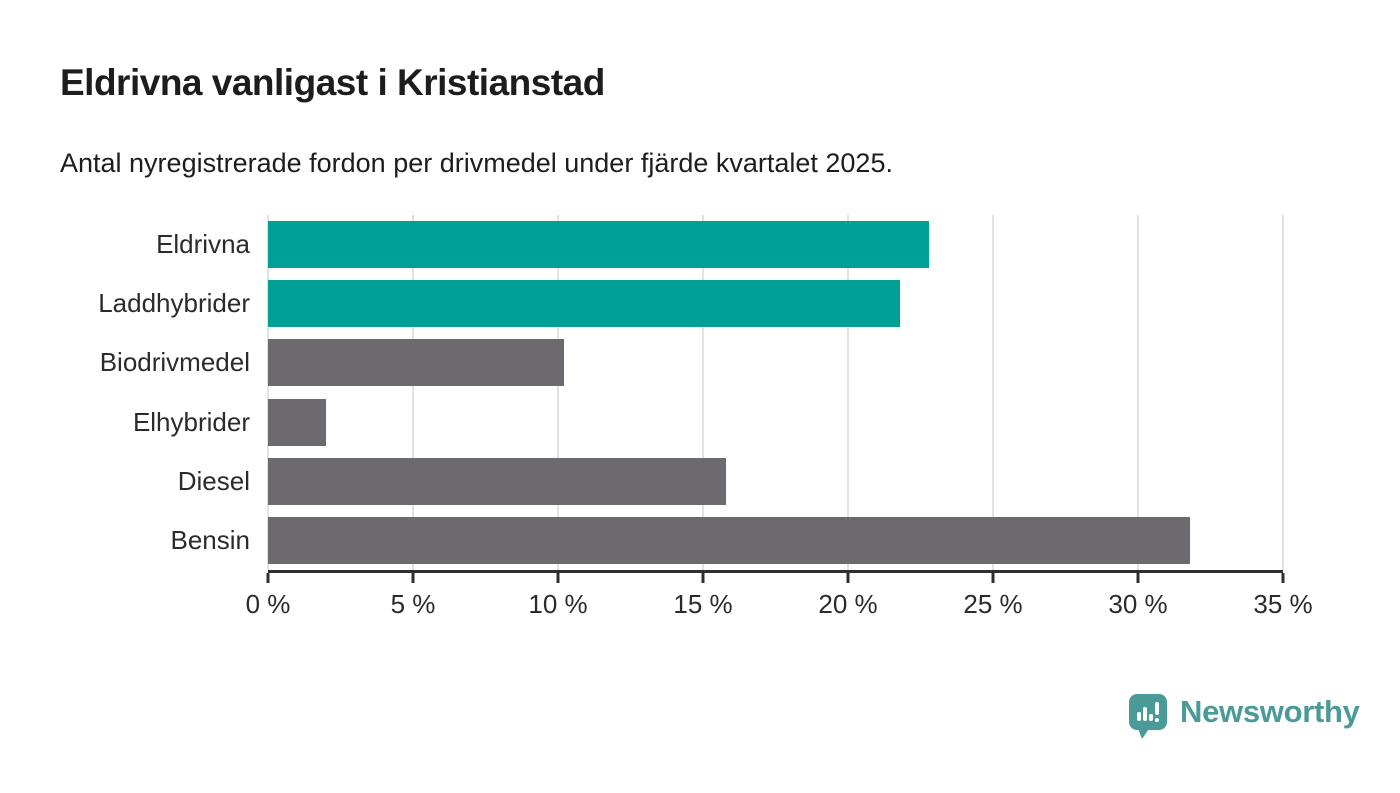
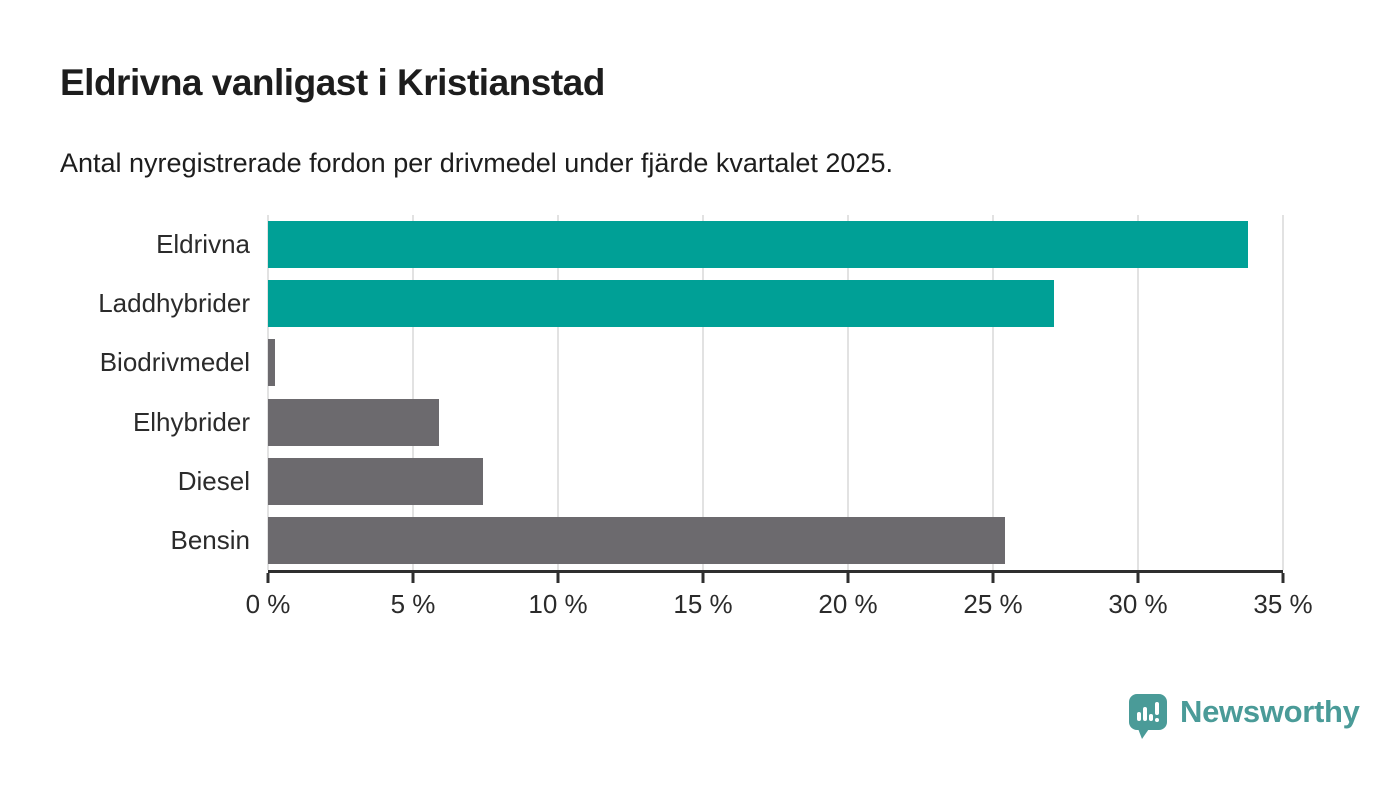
Eldrivna: 22.8% -> 33.8%
Laddhybrider: 21.8% -> 27.1%
Biodrivmedel: 10.2% -> 0.2%
Elhybrider: 2.0% -> 5.9%
Diesel: 15.8% -> 7.4%
Bensin: 31.8% -> 25.4%
